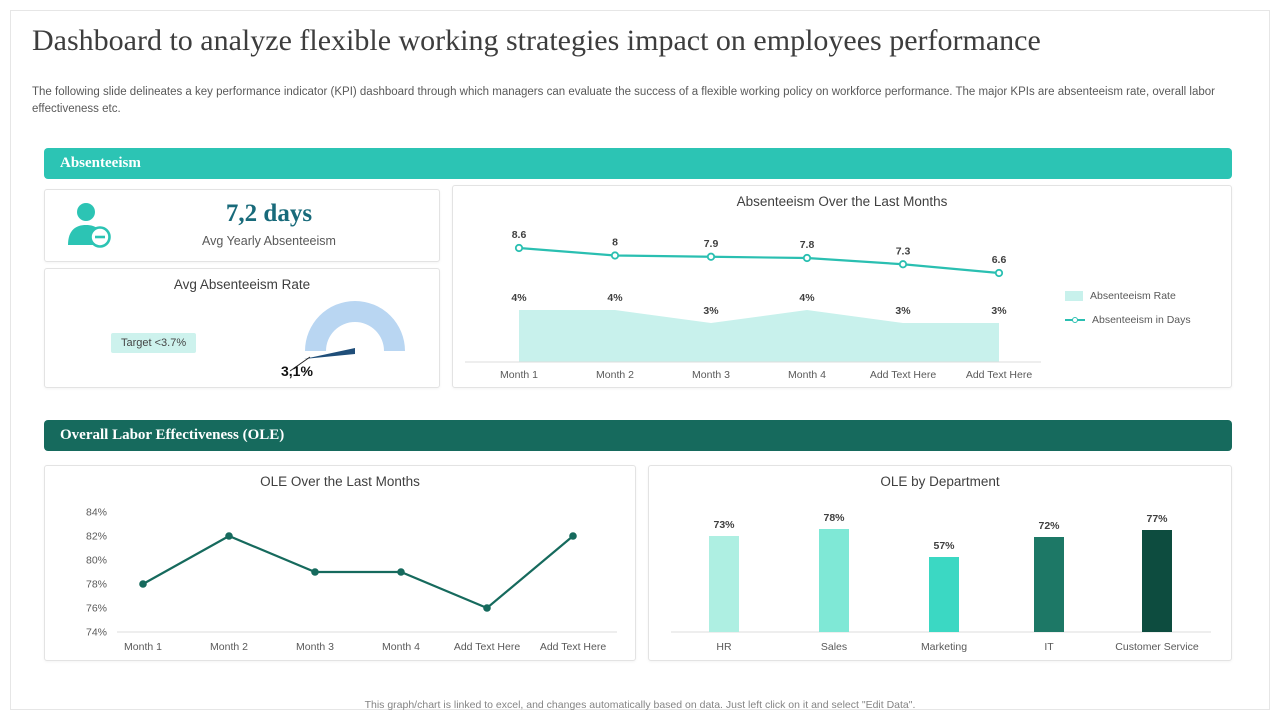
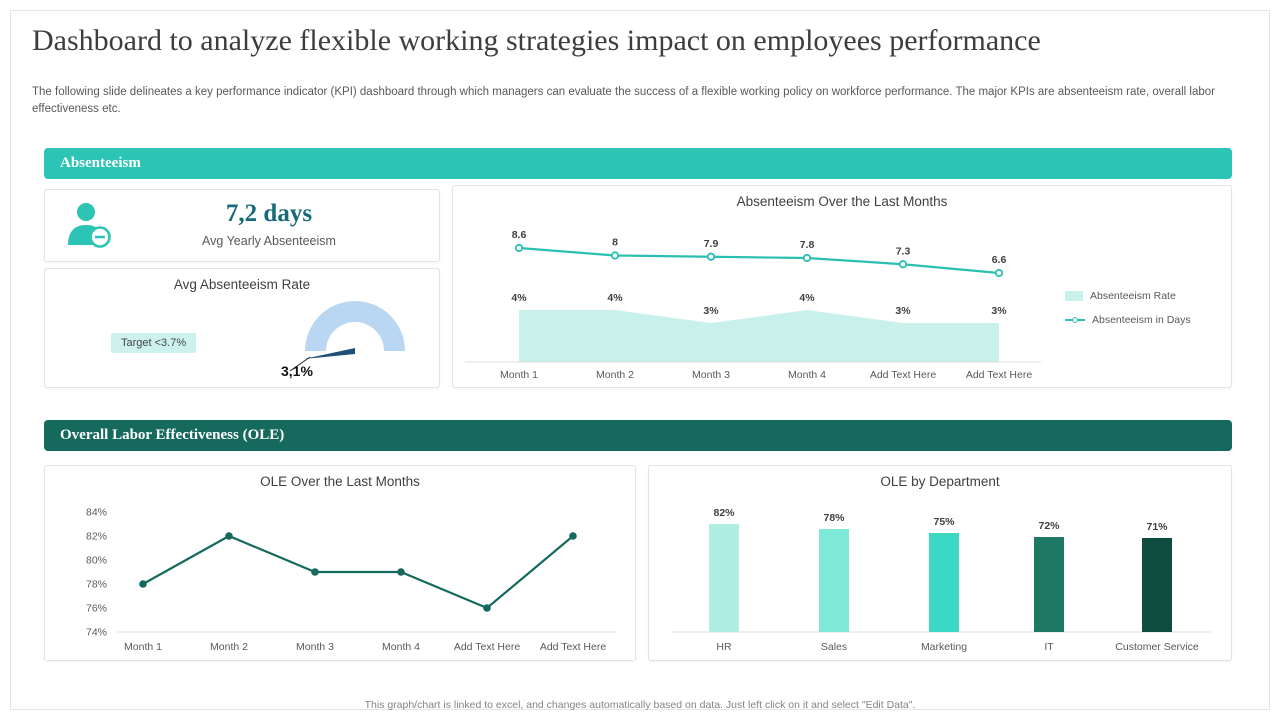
OLE by Department/HR: 73% -> 82%
OLE by Department/Marketing: 57% -> 75%
OLE by Department/Customer Service: 77% -> 71%
